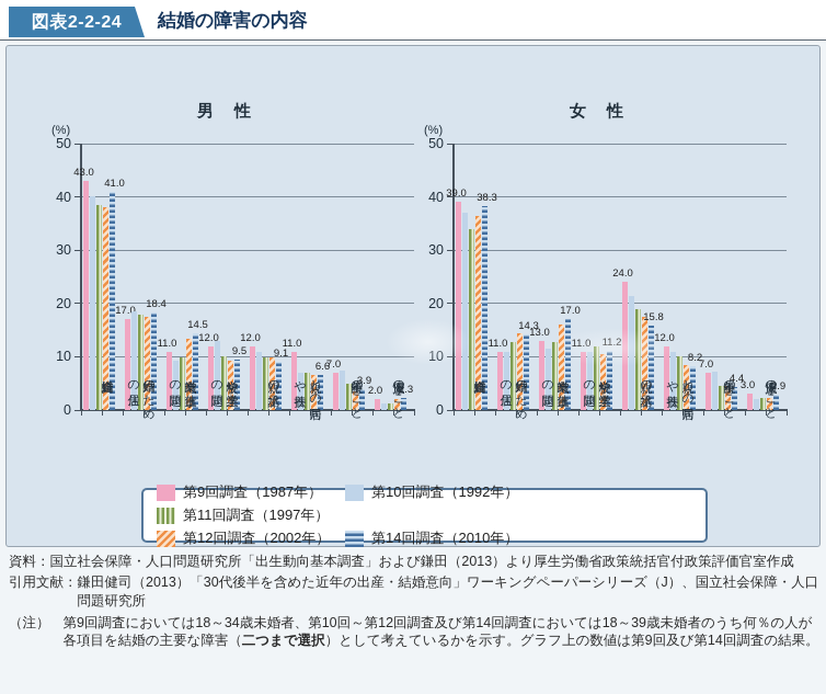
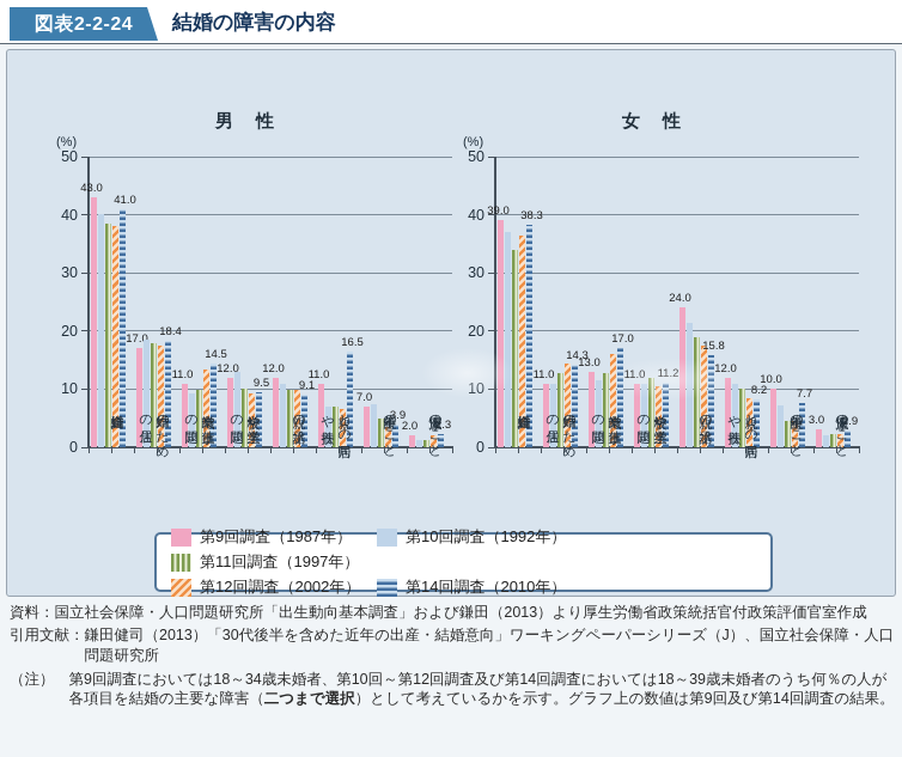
男 性/第14回調査（2010年）/親との同居や扶養: 6.6 -> 16.5
女 性/第9回調査（1987年）/年齢上のこと: 7.0 -> 10.0
女 性/第14回調査（2010年）/年齢上のこと: 4.4 -> 7.7
